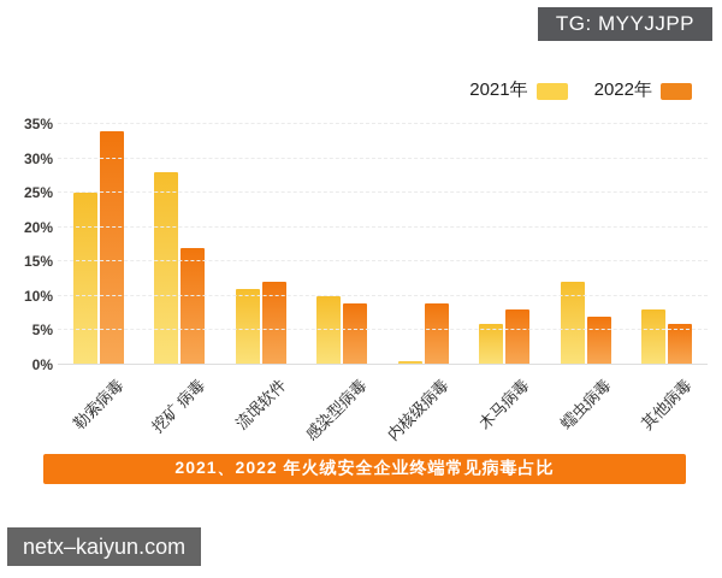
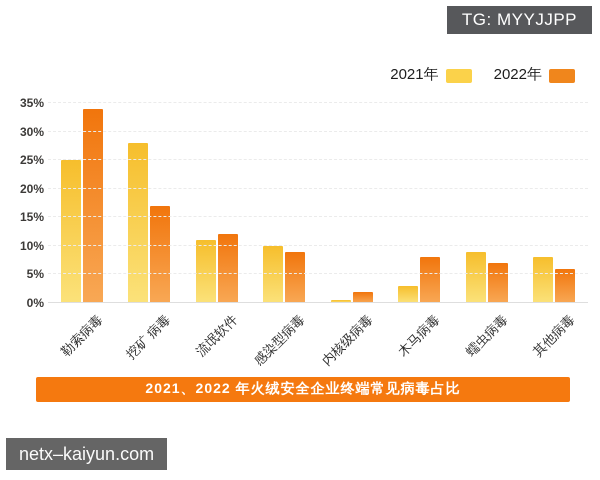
2022年/内核级病毒: 9% -> 2%
2021年/木马病毒: 6% -> 3%
2021年/蠕虫病毒: 12% -> 9%
